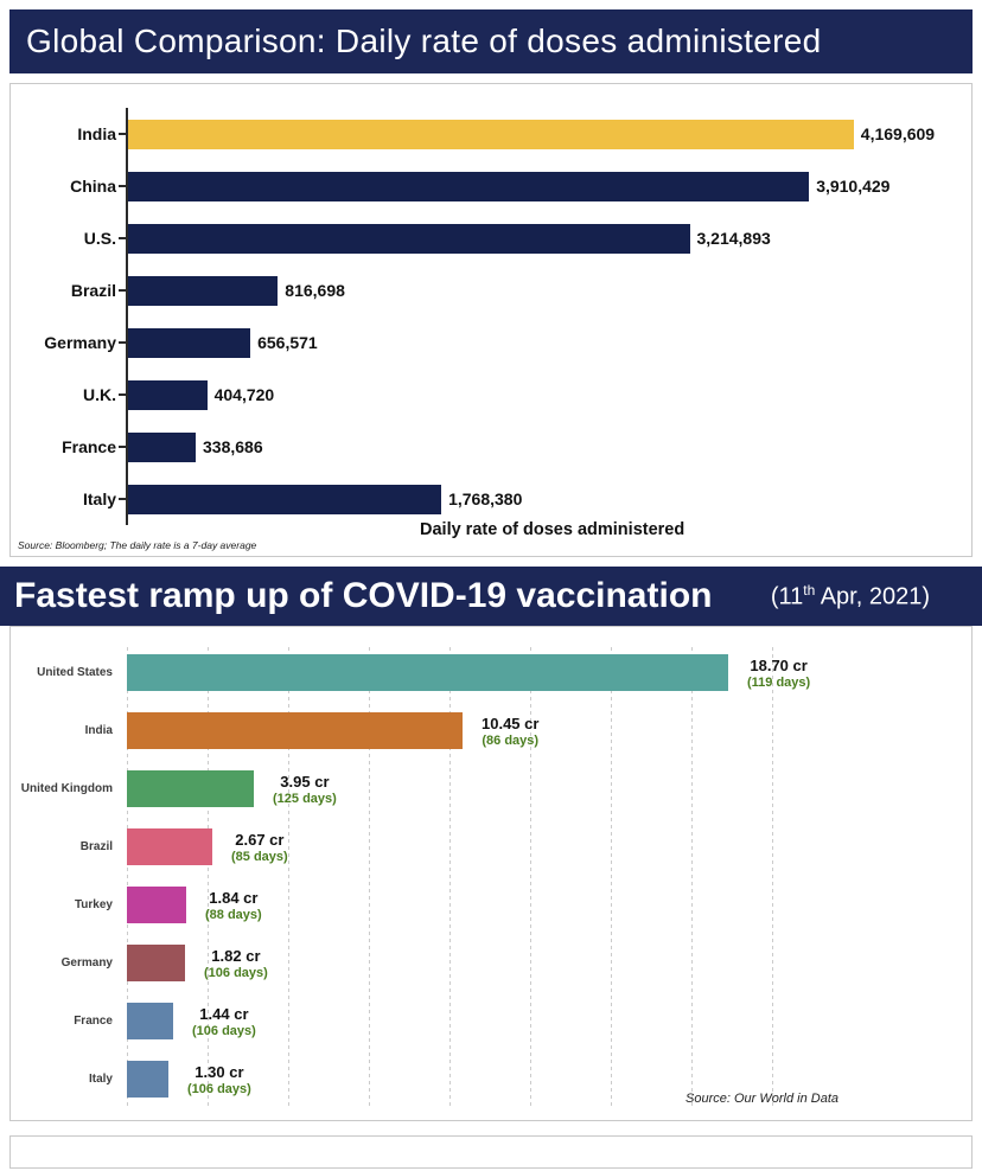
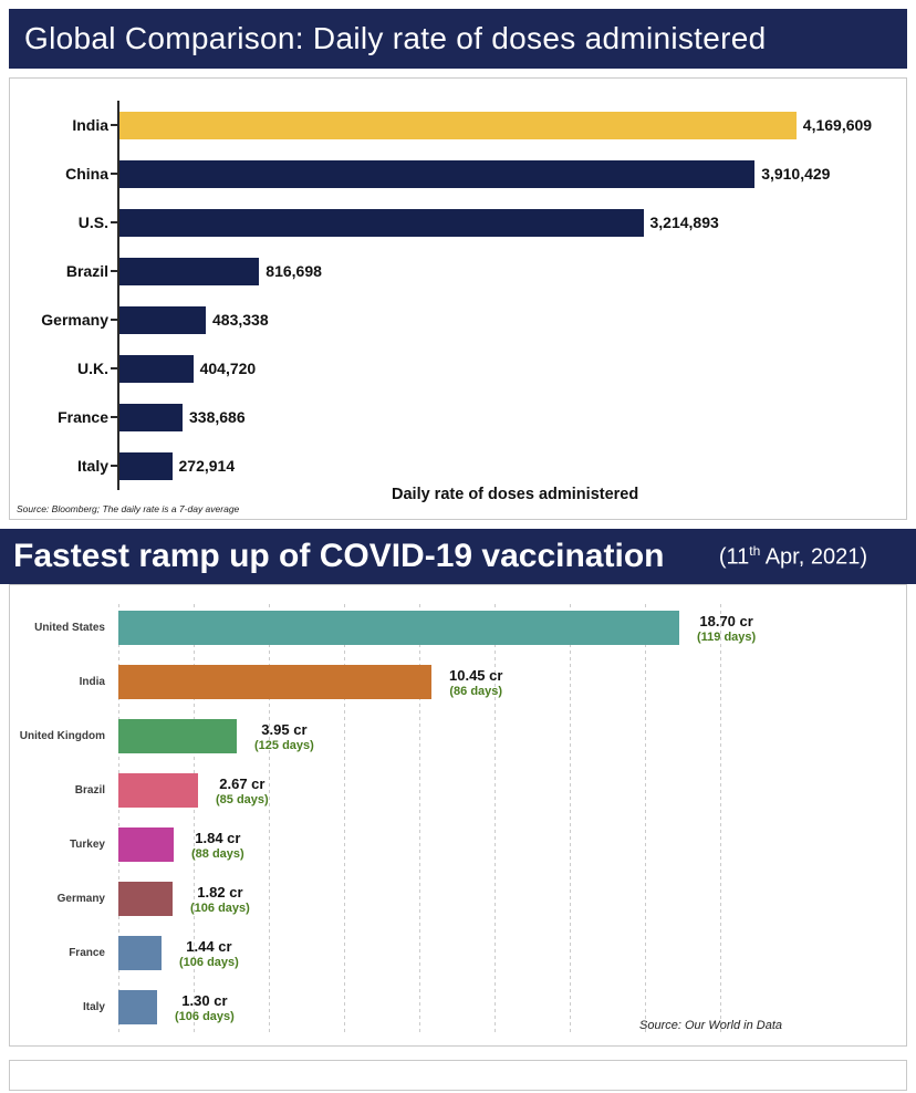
Global Comparison: Daily rate of doses administered/Germany: 656,571 -> 483,338
Global Comparison: Daily rate of doses administered/Italy: 1,768,380 -> 272,914
